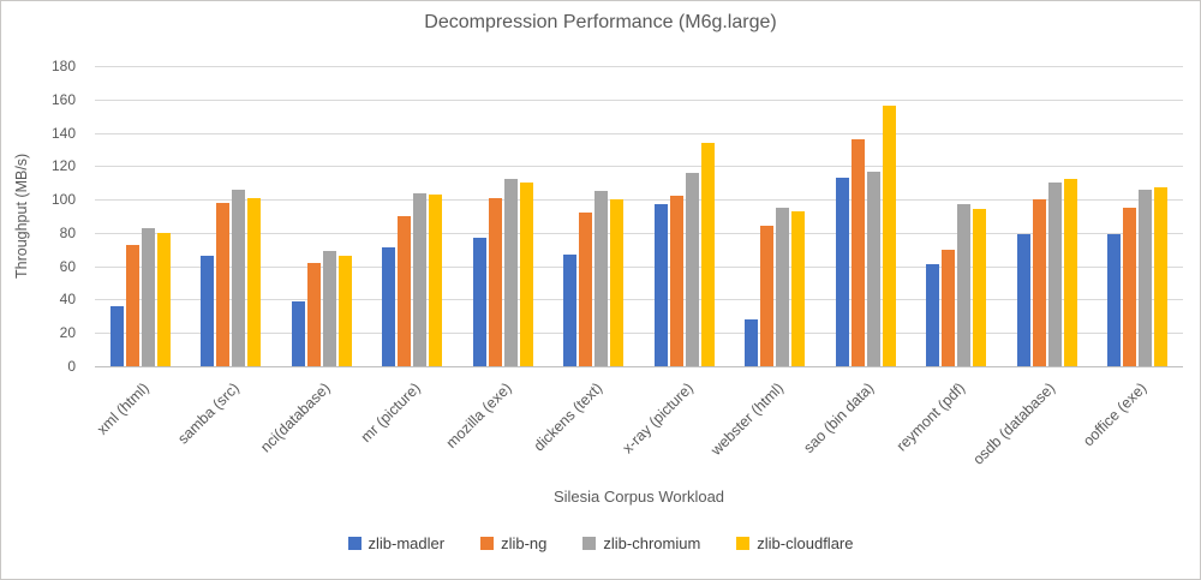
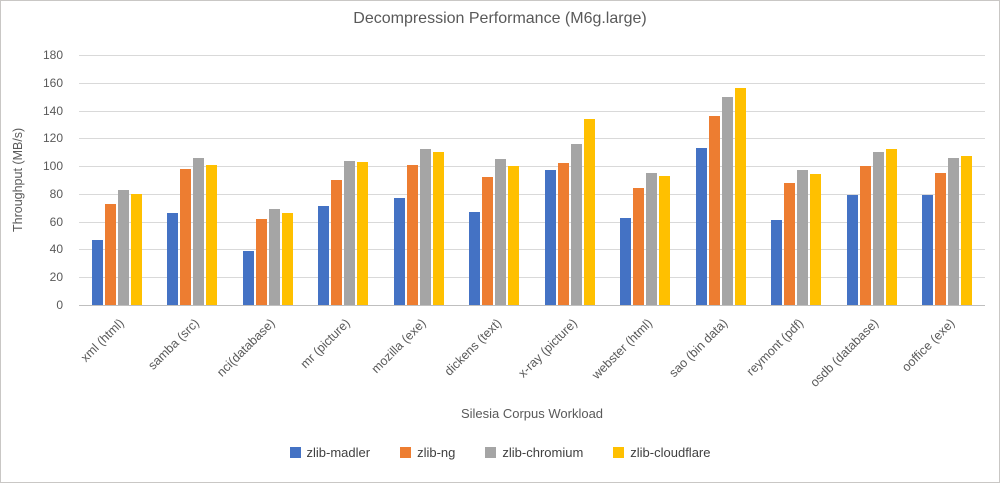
zlib-madler/xml (html): 36 -> 47
zlib-madler/webster (html): 28 -> 63
zlib-chromium/sao (bin data): 117 -> 150
zlib-ng/reymont (pdf): 70 -> 88
